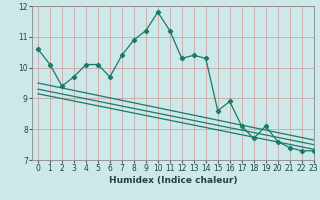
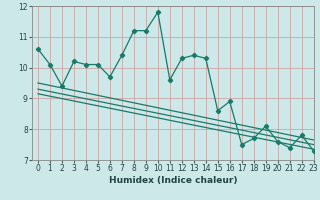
3: 9.7 -> 10.2
8: 10.9 -> 11.2
11: 11.2 -> 9.6
17: 8.1 -> 7.5
22: 7.3 -> 7.8
